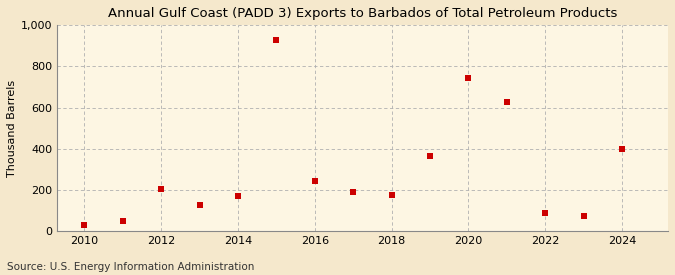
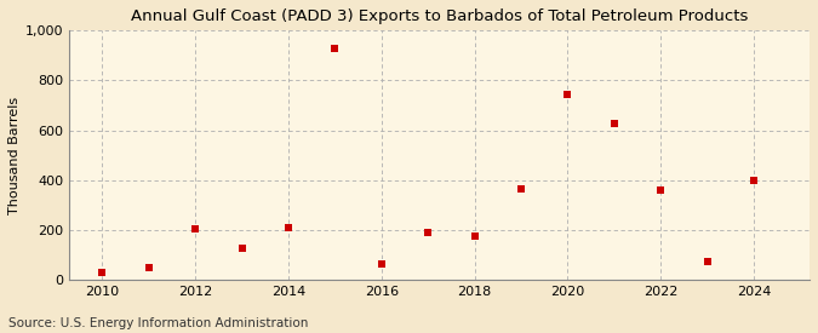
2014: 170 -> 210
2016: 245 -> 65
2022: 88 -> 360
